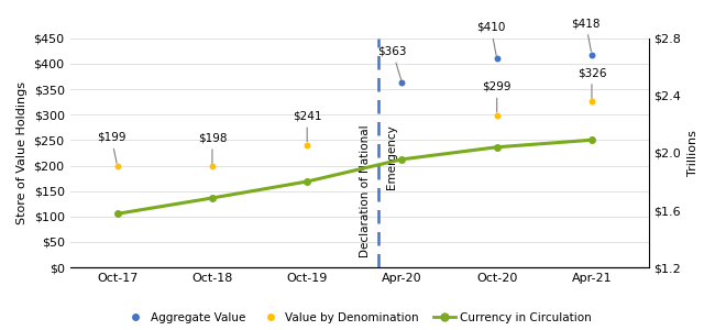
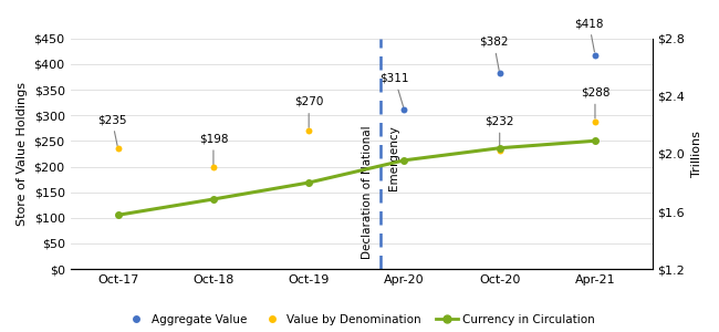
Value by Denomination/Oct-17: $199 -> $235
Value by Denomination/Oct-19: $241 -> $270
Aggregate Value/Apr-20: $363 -> $311
Aggregate Value/Oct-20: $410 -> $382
Value by Denomination/Oct-20: $299 -> $232
Value by Denomination/Apr-21: $326 -> $288
